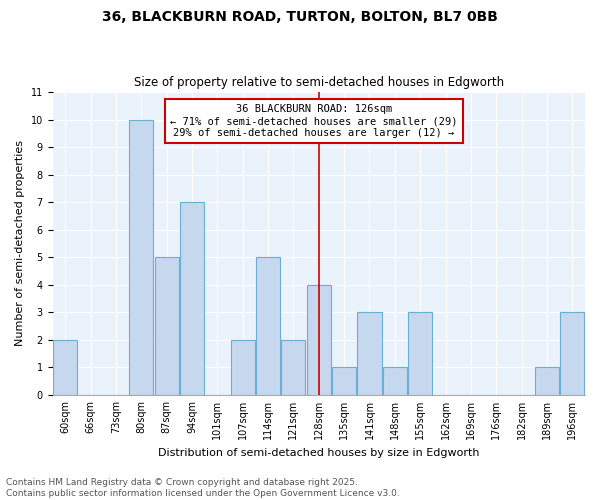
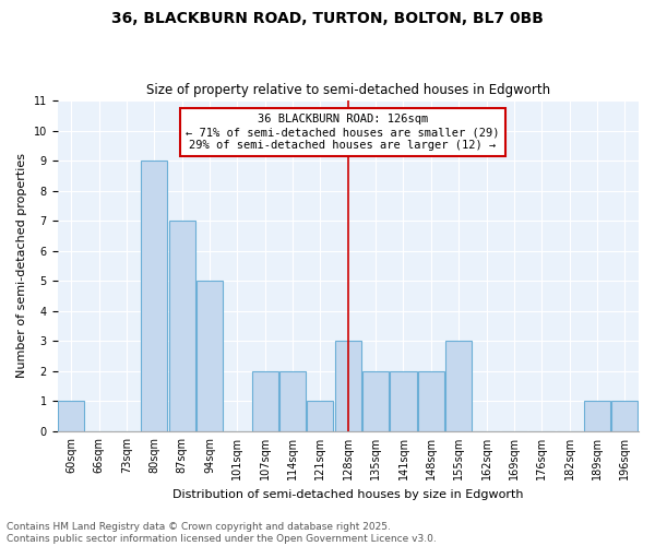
60sqm: 2 -> 1
80sqm: 10 -> 9
87sqm: 5 -> 7
94sqm: 7 -> 5
114sqm: 5 -> 2
121sqm: 2 -> 1
128sqm: 4 -> 3
135sqm: 1 -> 2
141sqm: 3 -> 2
148sqm: 1 -> 2
196sqm: 3 -> 1
